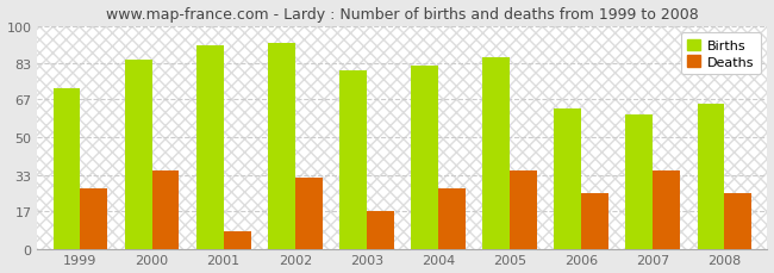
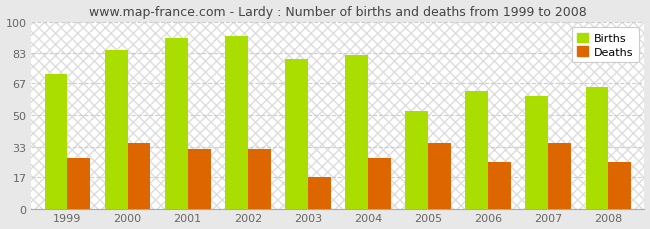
Deaths/2001: 8 -> 32
Births/2005: 86 -> 52
